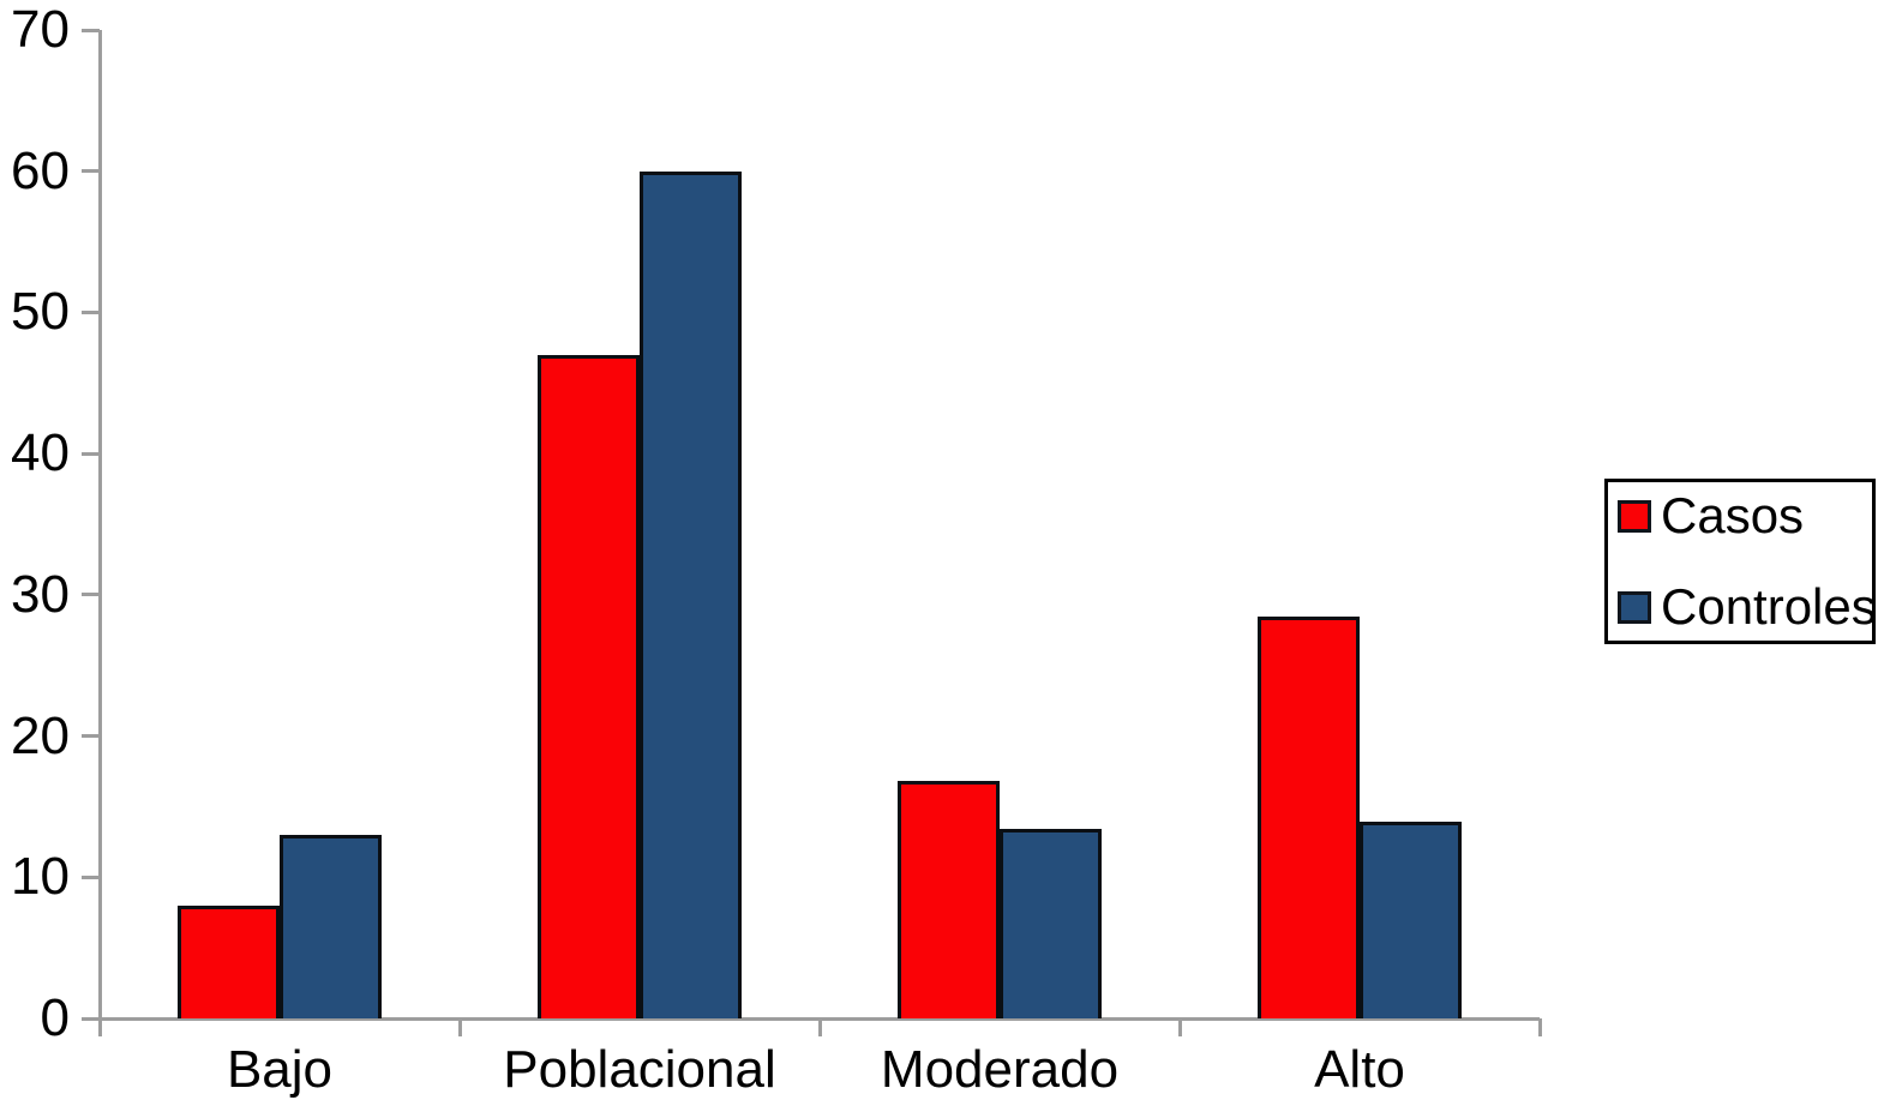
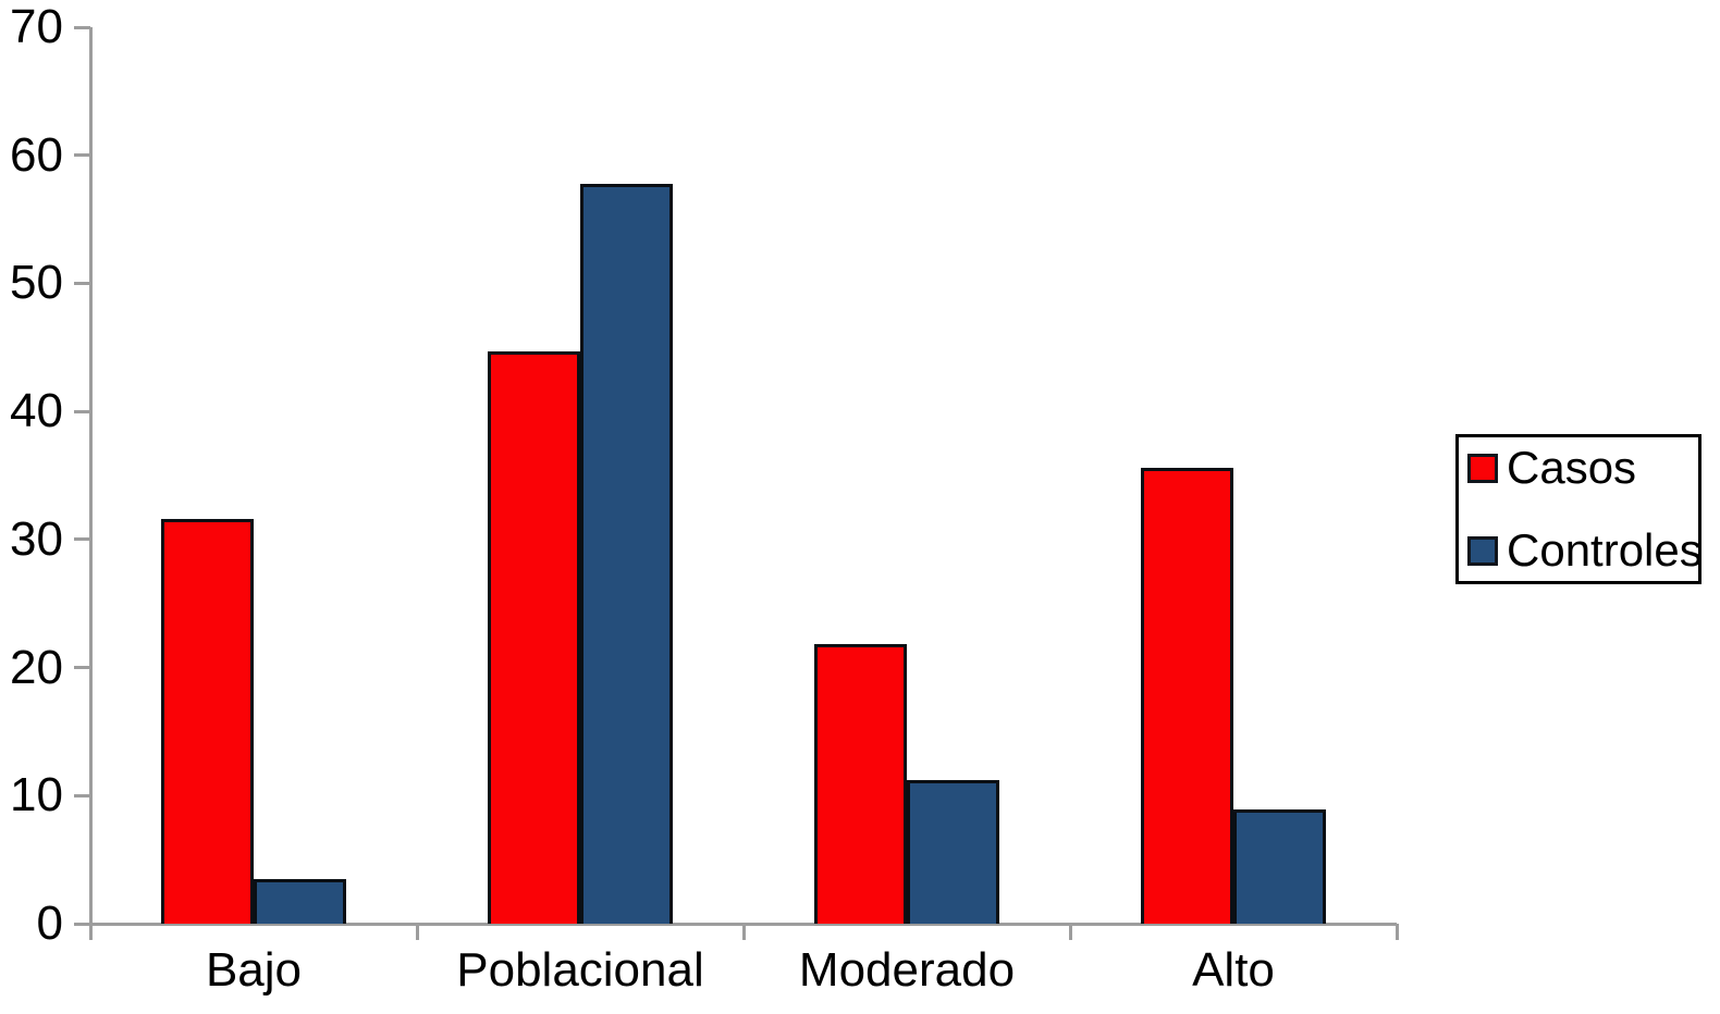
Casos/Bajo: 8.0 -> 31.6
Controles/Bajo: 13.0 -> 3.5
Casos/Poblacional: 47.0 -> 44.7
Controles/Poblacional: 60.0 -> 57.8
Casos/Moderado: 16.8 -> 21.8
Controles/Moderado: 13.4 -> 11.2
Casos/Alto: 28.5 -> 35.6
Controles/Alto: 13.9 -> 8.9
